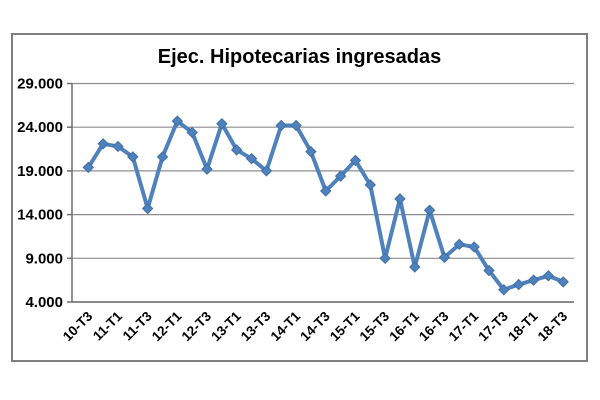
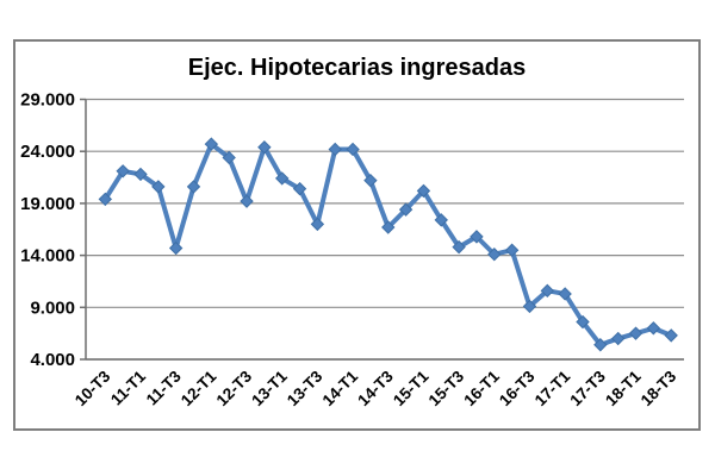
13-T3: 19000 -> 17000
15-T3: 9000 -> 15000
16-T1: 8000 -> 14000
